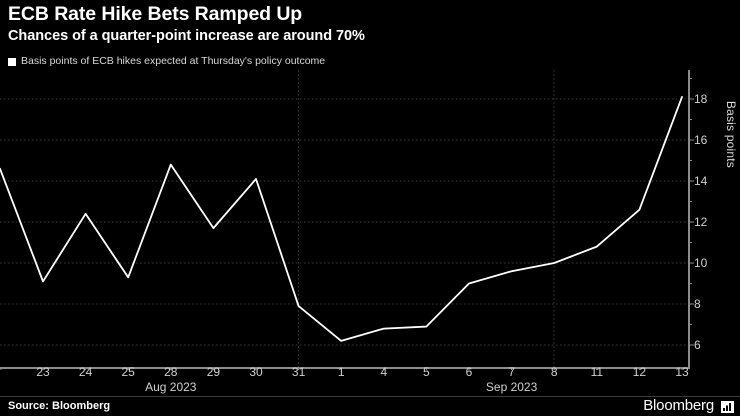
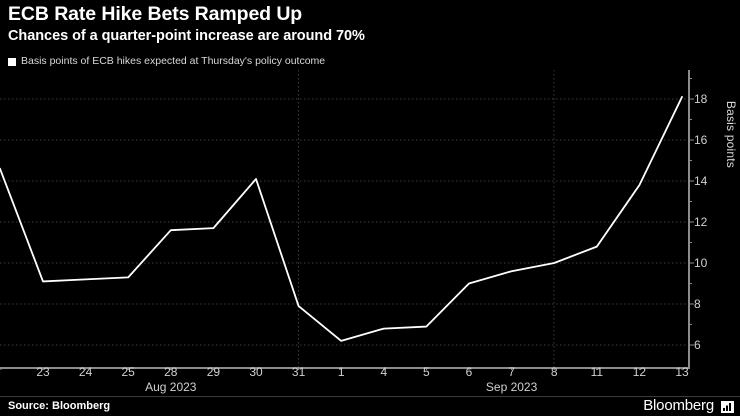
24: 12.4 -> 9.2
28: 14.8 -> 11.6
12: 12.6 -> 13.8
